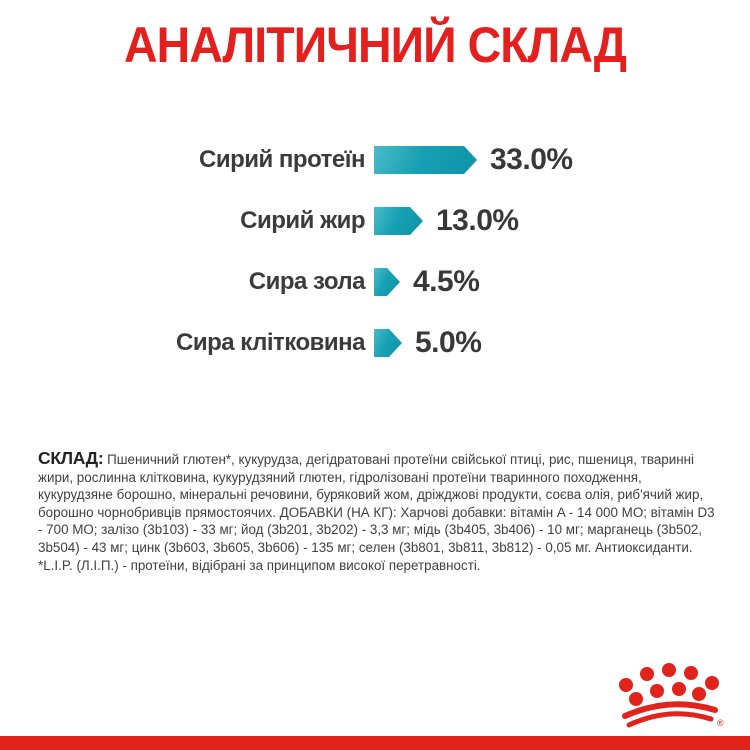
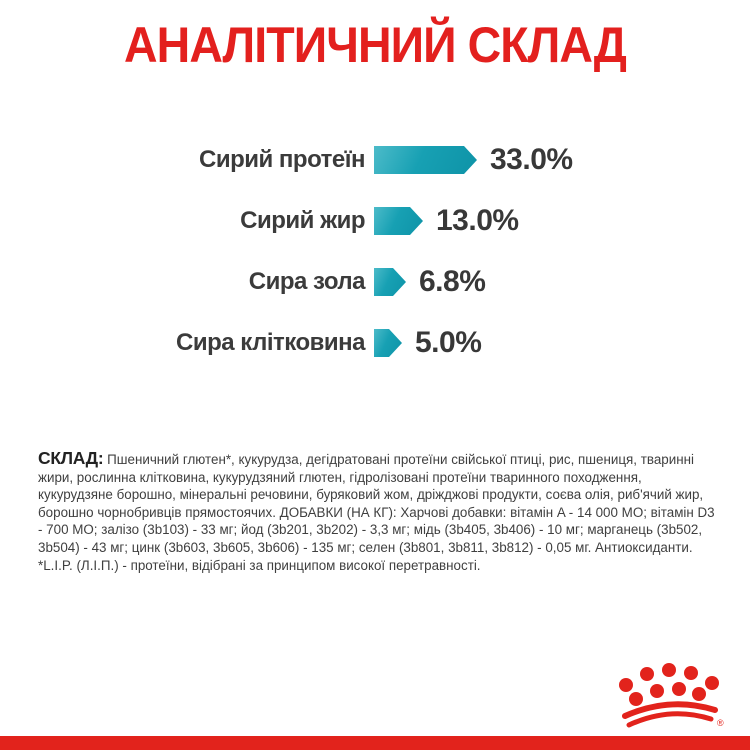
Сира зола: 4.5% -> 6.8%
